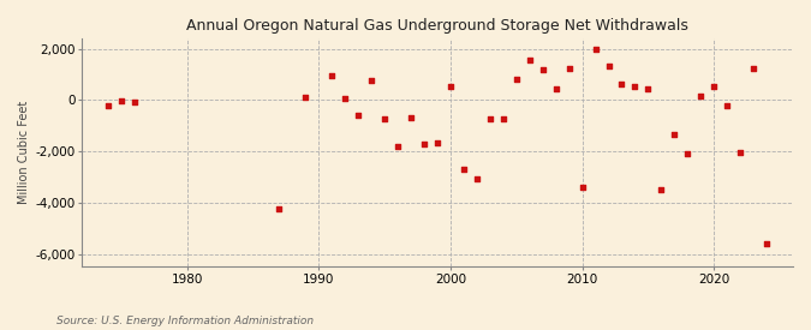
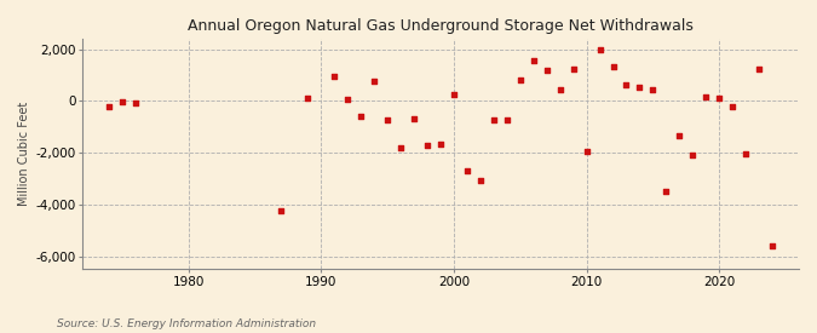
2000: 550 -> 250
2010: -3,400 -> -1,950
2020: 550 -> 100
